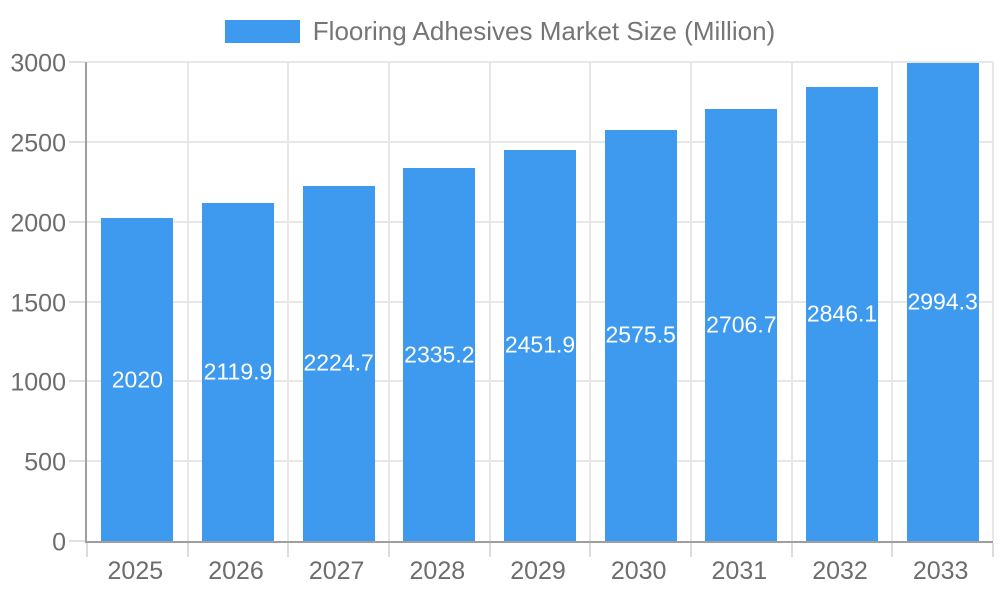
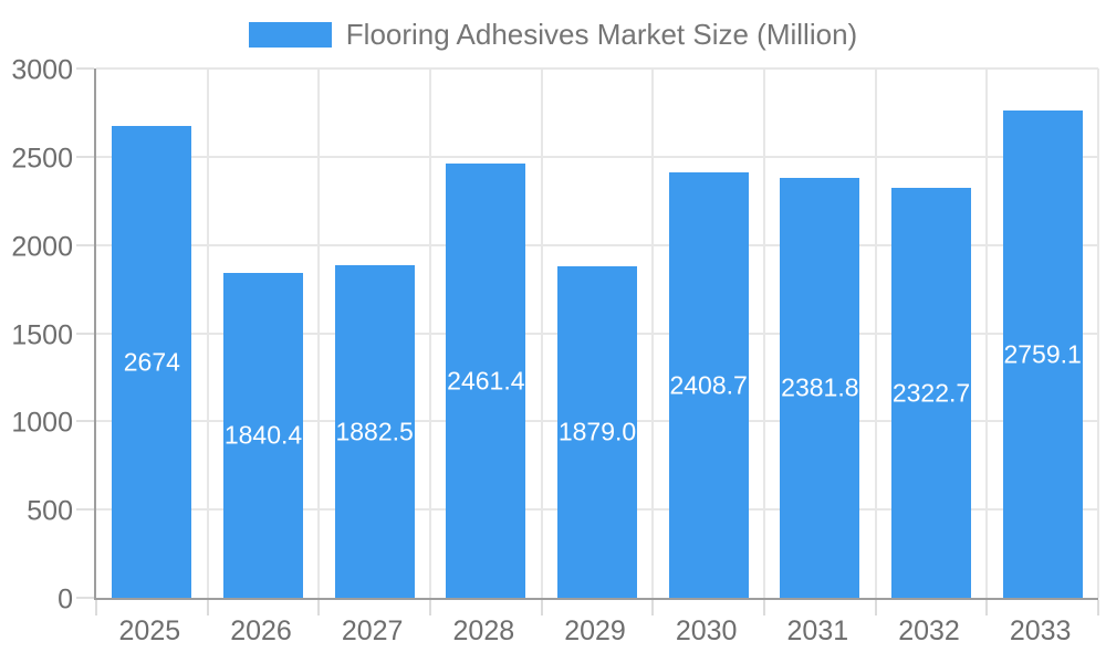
2025: 2020 -> 2674
2026: 2119.9 -> 1840.4
2027: 2224.7 -> 1882.5
2028: 2335.2 -> 2461.4
2029: 2451.9 -> 1879.0
2030: 2575.5 -> 2408.7
2031: 2706.7 -> 2381.8
2032: 2846.1 -> 2322.7
2033: 2994.3 -> 2759.1
